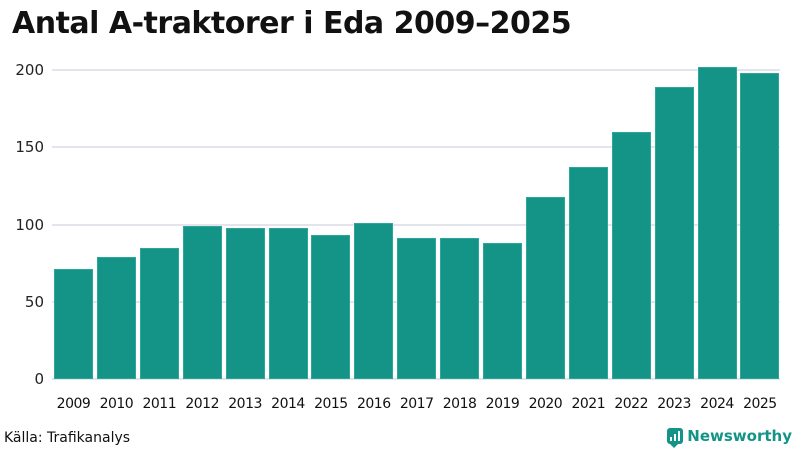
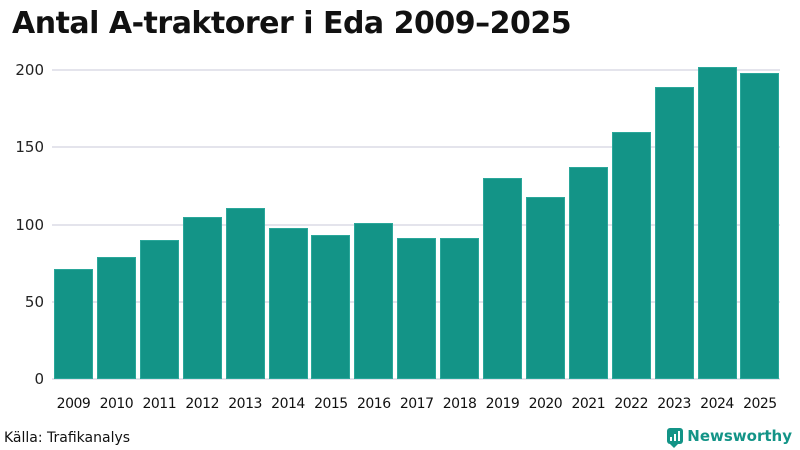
2011: 85 -> 90
2012: 99 -> 105
2013: 98 -> 111
2019: 88 -> 130
